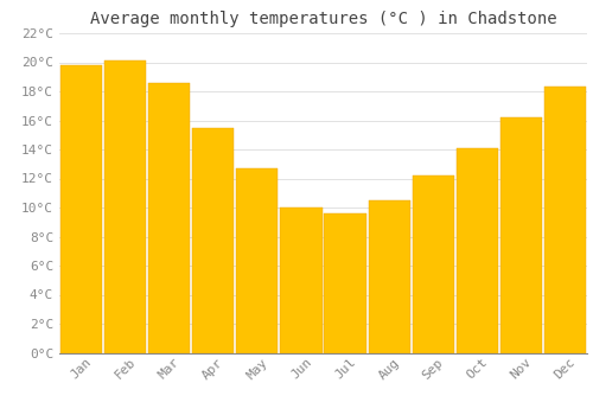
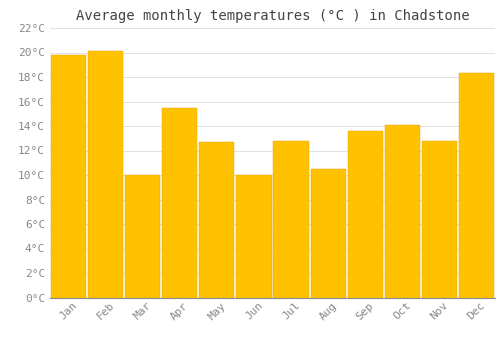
Mar: 18.6°C -> 10.0°C
Jul: 9.6°C -> 12.8°C
Sep: 12.2°C -> 13.6°C
Nov: 16.2°C -> 12.8°C
